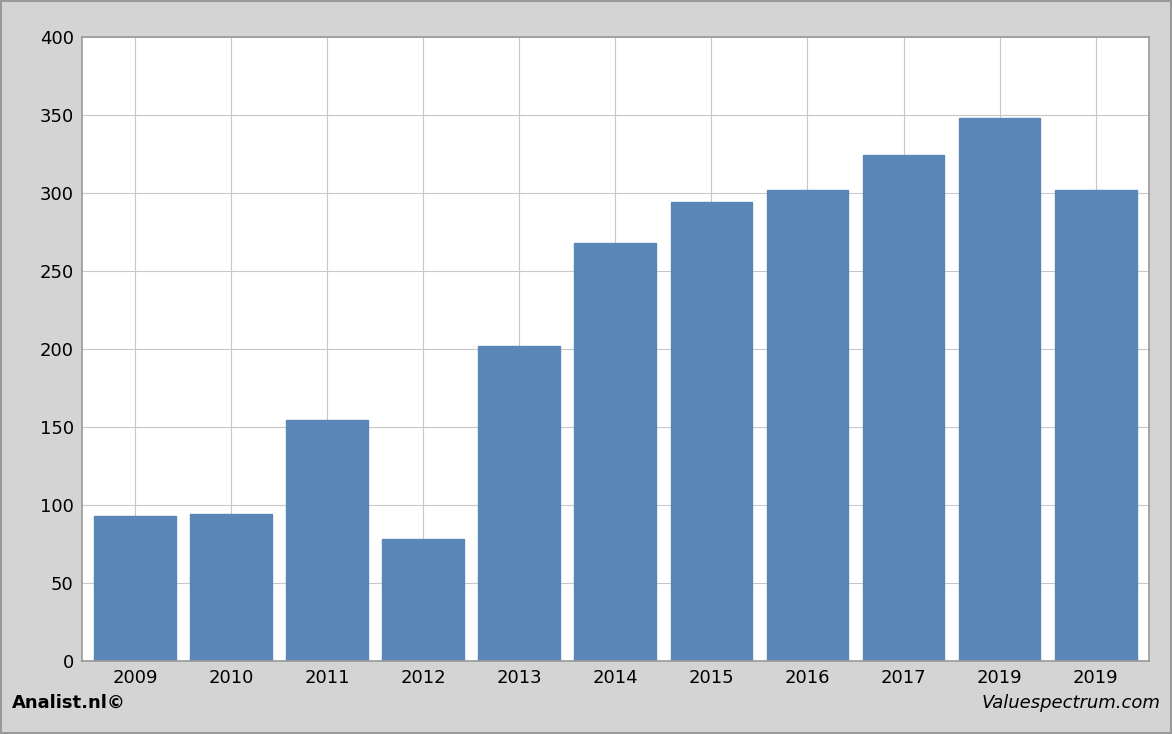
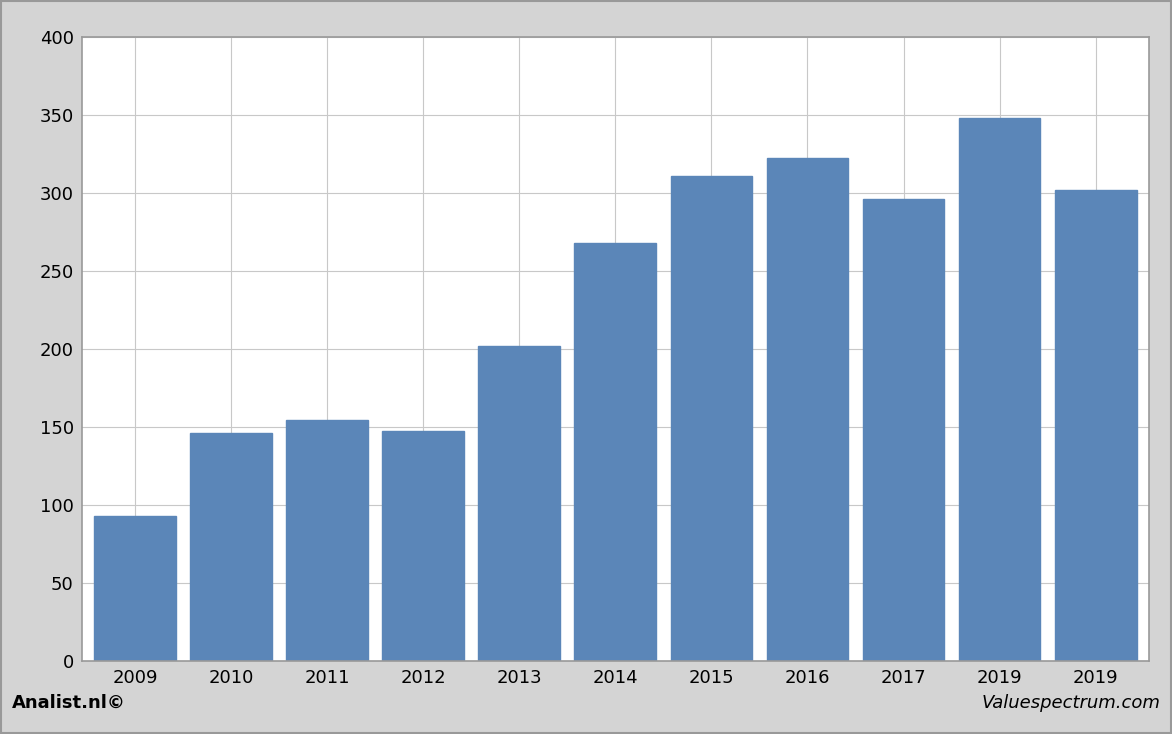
2010: 94 -> 146
2012: 78 -> 147
2015: 294 -> 311
2016: 302 -> 322
2017: 324 -> 296
